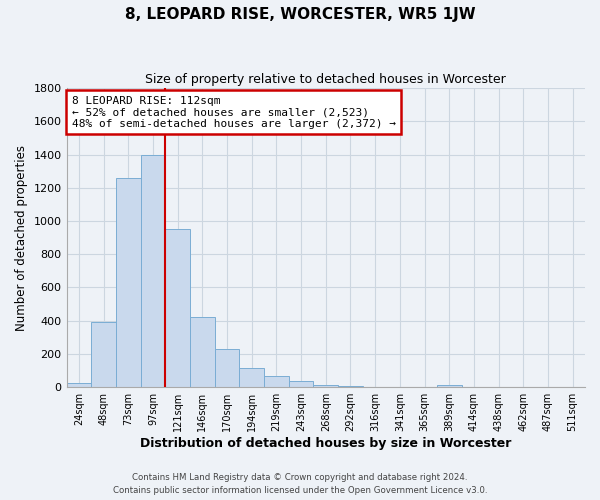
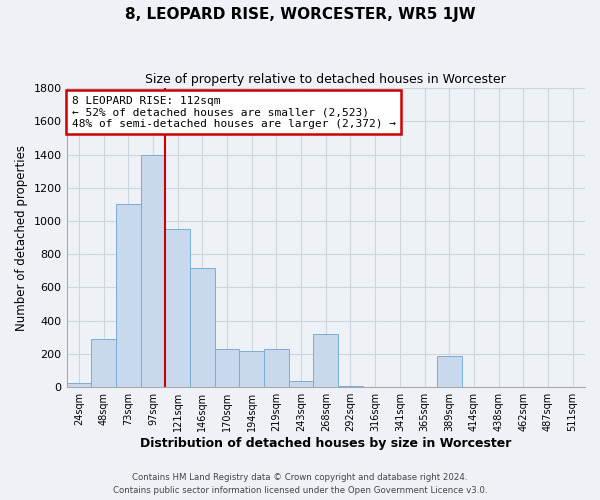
48sqm: 400 -> 290
73sqm: 1260 -> 1100
146sqm: 420 -> 720
194sqm: 120 -> 220
219sqm: 60 -> 230
268sqm: 20 -> 320
389sqm: 20 -> 190
